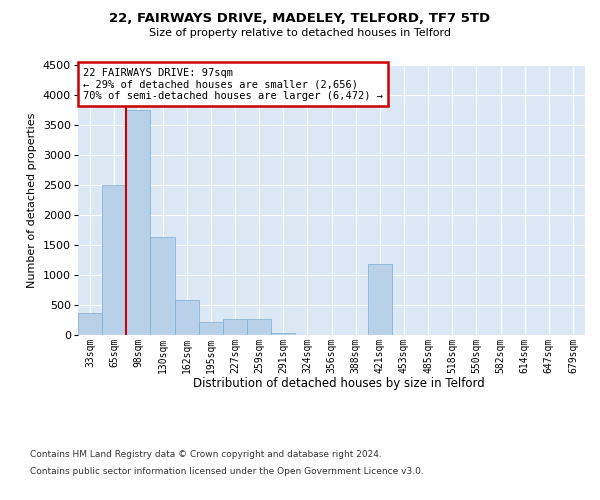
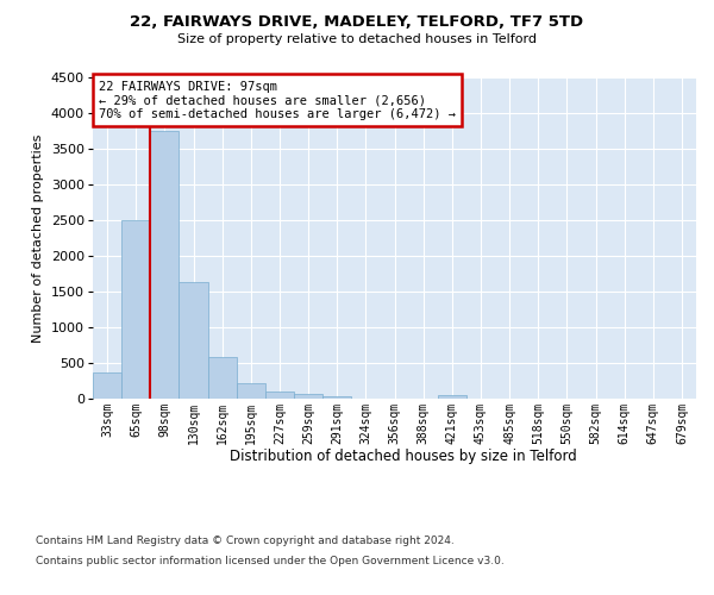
227sqm: 260 -> 100
259sqm: 260 -> 60
421sqm: 1180 -> 60
